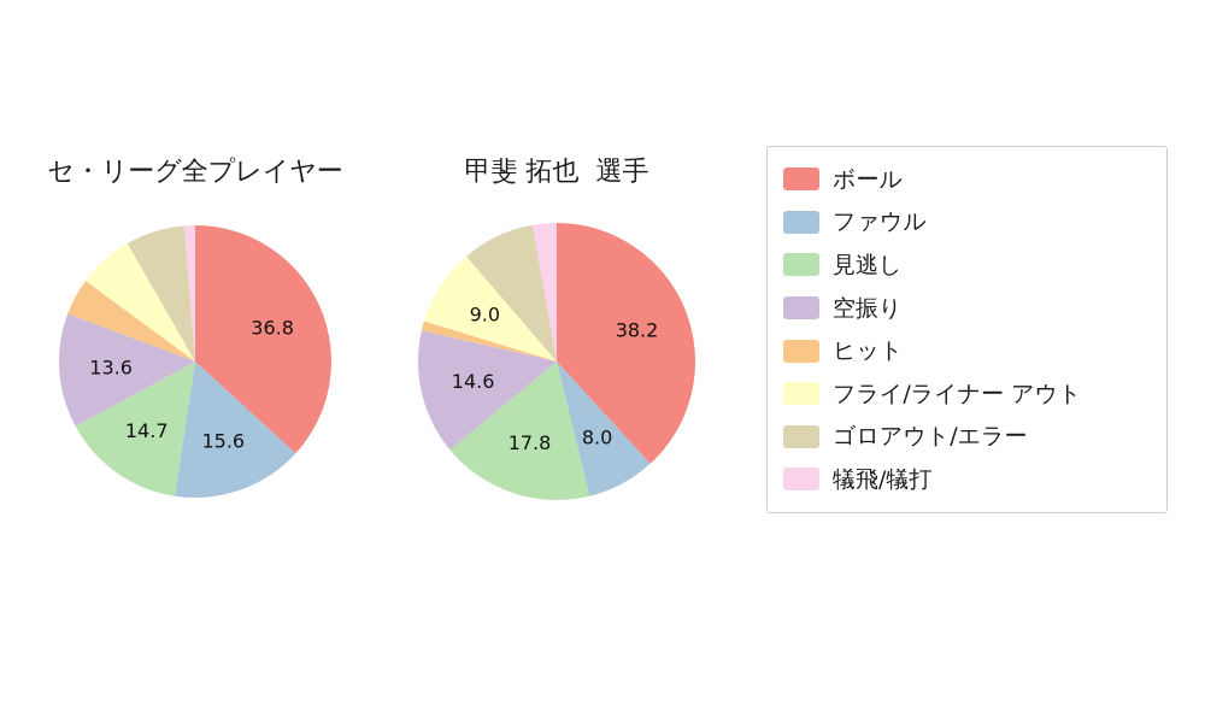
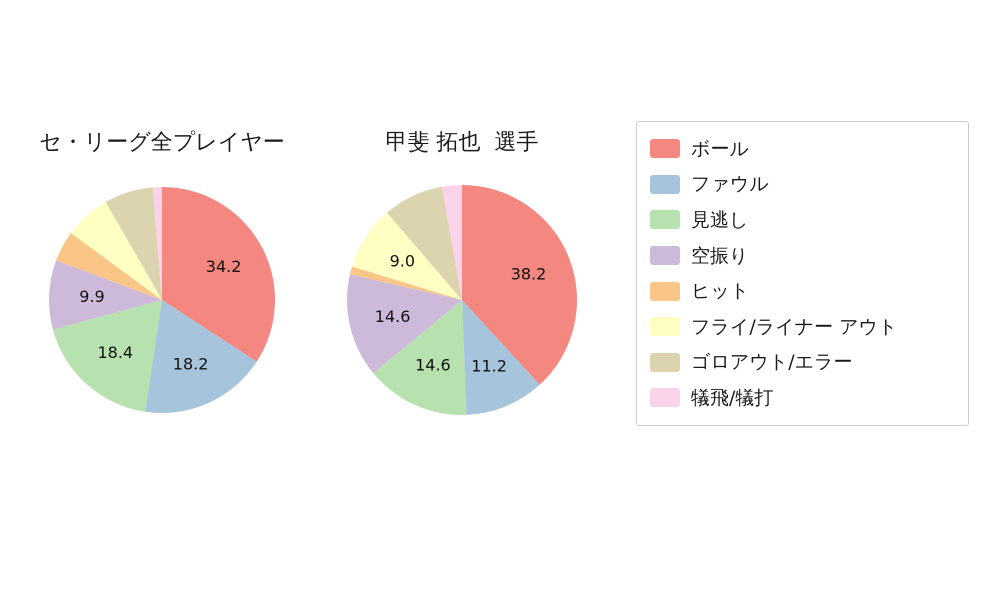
セ・リーグ全プレイヤー/ボール: 36.8 -> 34.2
セ・リーグ全プレイヤー/ファウル: 15.6 -> 18.2
セ・リーグ全プレイヤー/見逃し: 14.7 -> 18.4
セ・リーグ全プレイヤー/空振り: 13.6 -> 9.9
甲斐 拓也 選手/ファウル: 8.0 -> 11.2
甲斐 拓也 選手/見逃し: 17.8 -> 14.6
